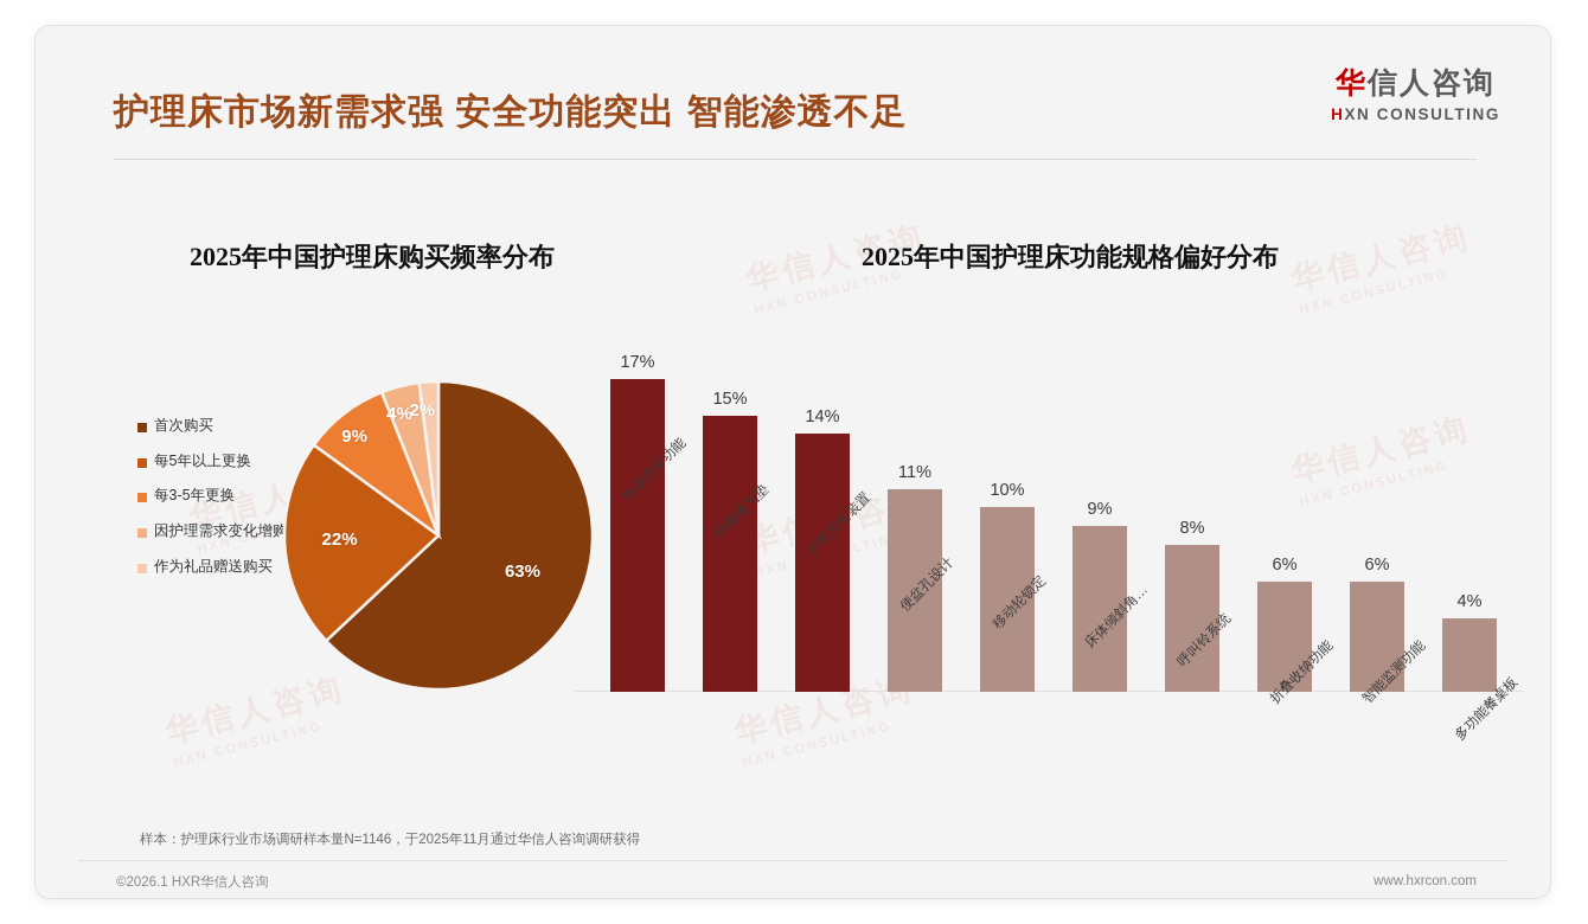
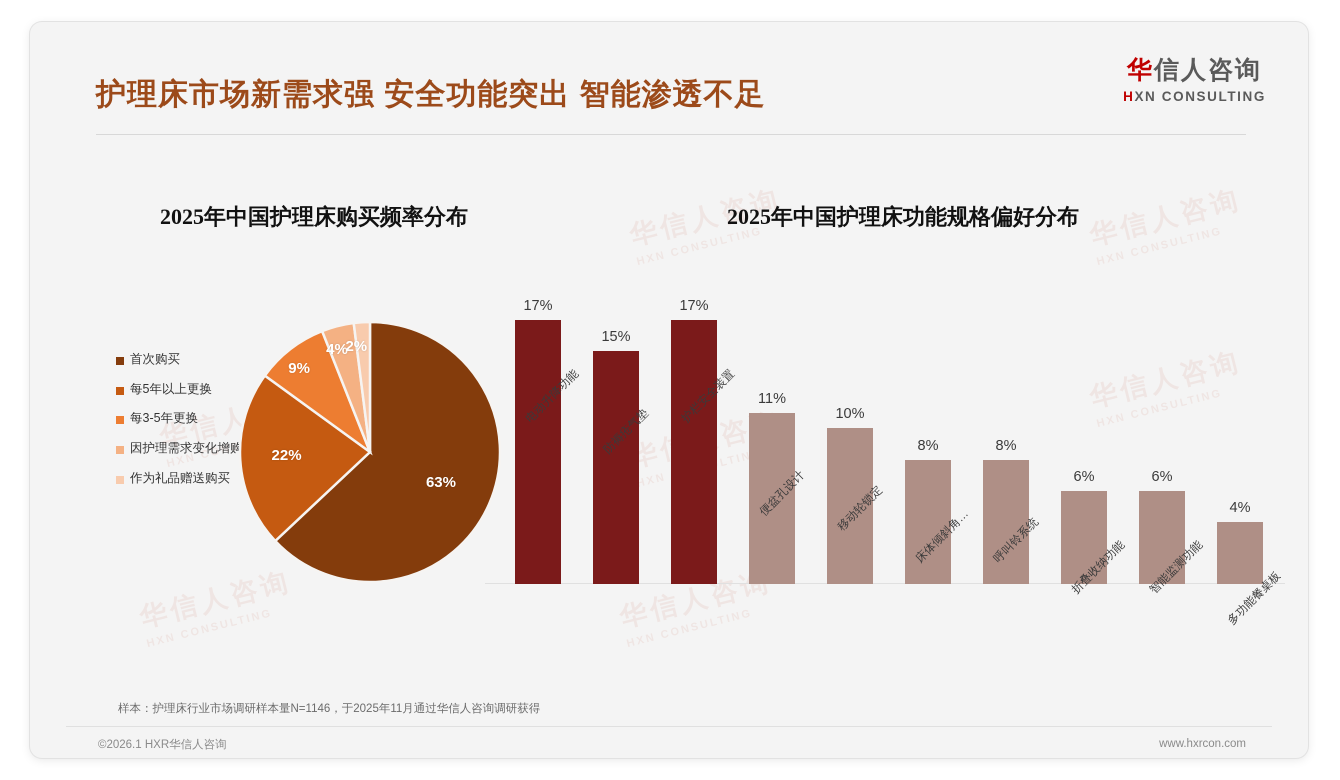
2025年中国护理床功能规格偏好分布/护栏安全装置: 14% -> 17%
2025年中国护理床功能规格偏好分布/床体倾斜角…: 9% -> 8%
